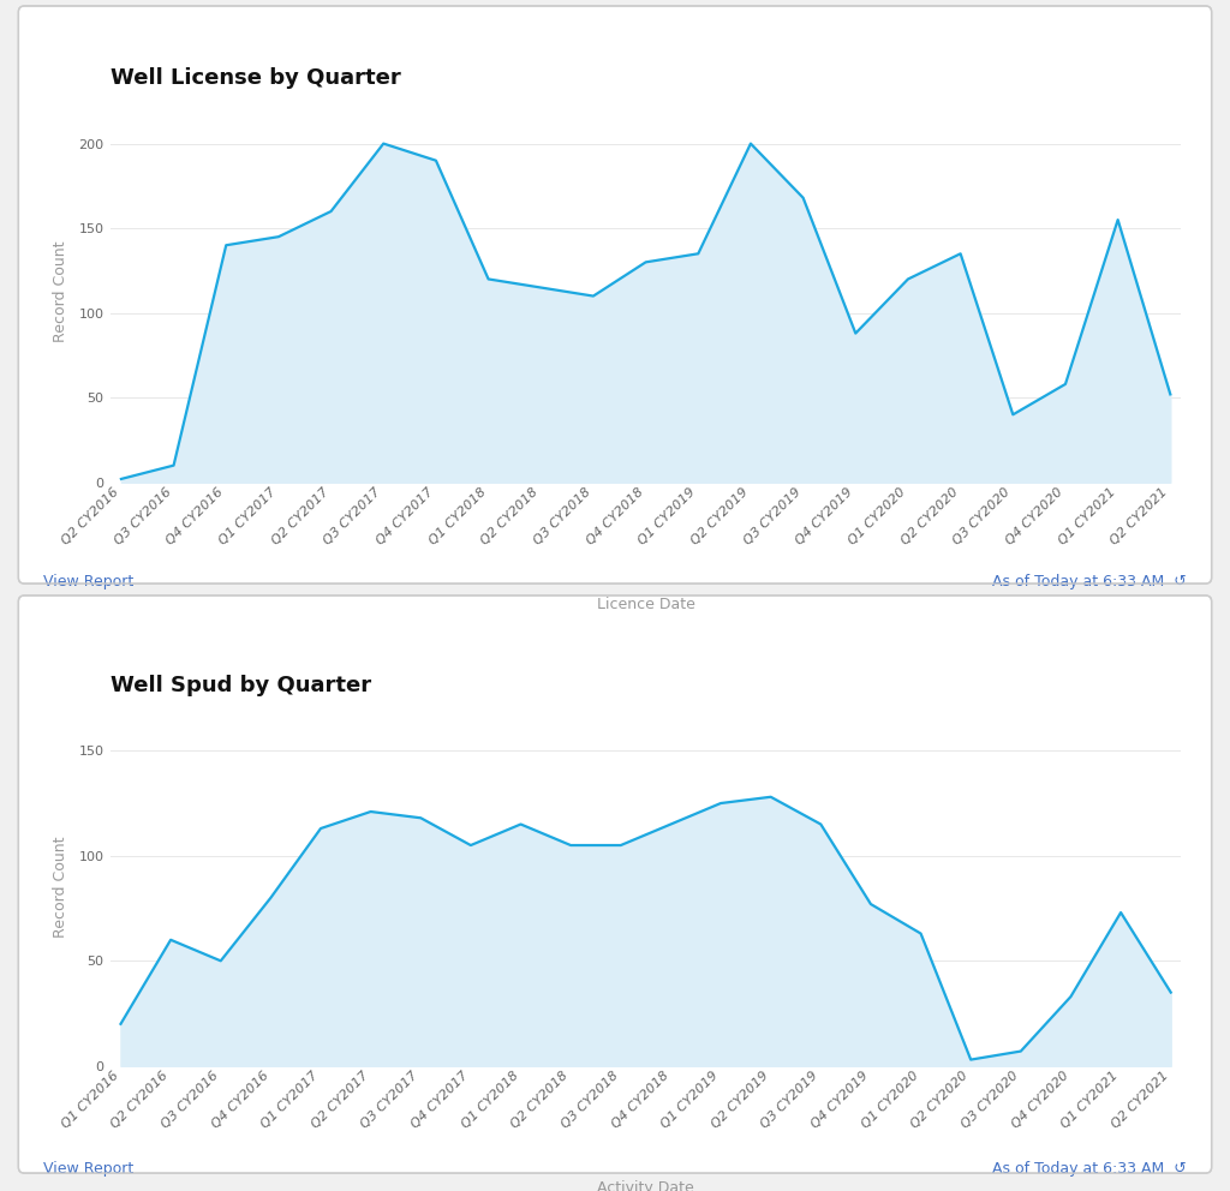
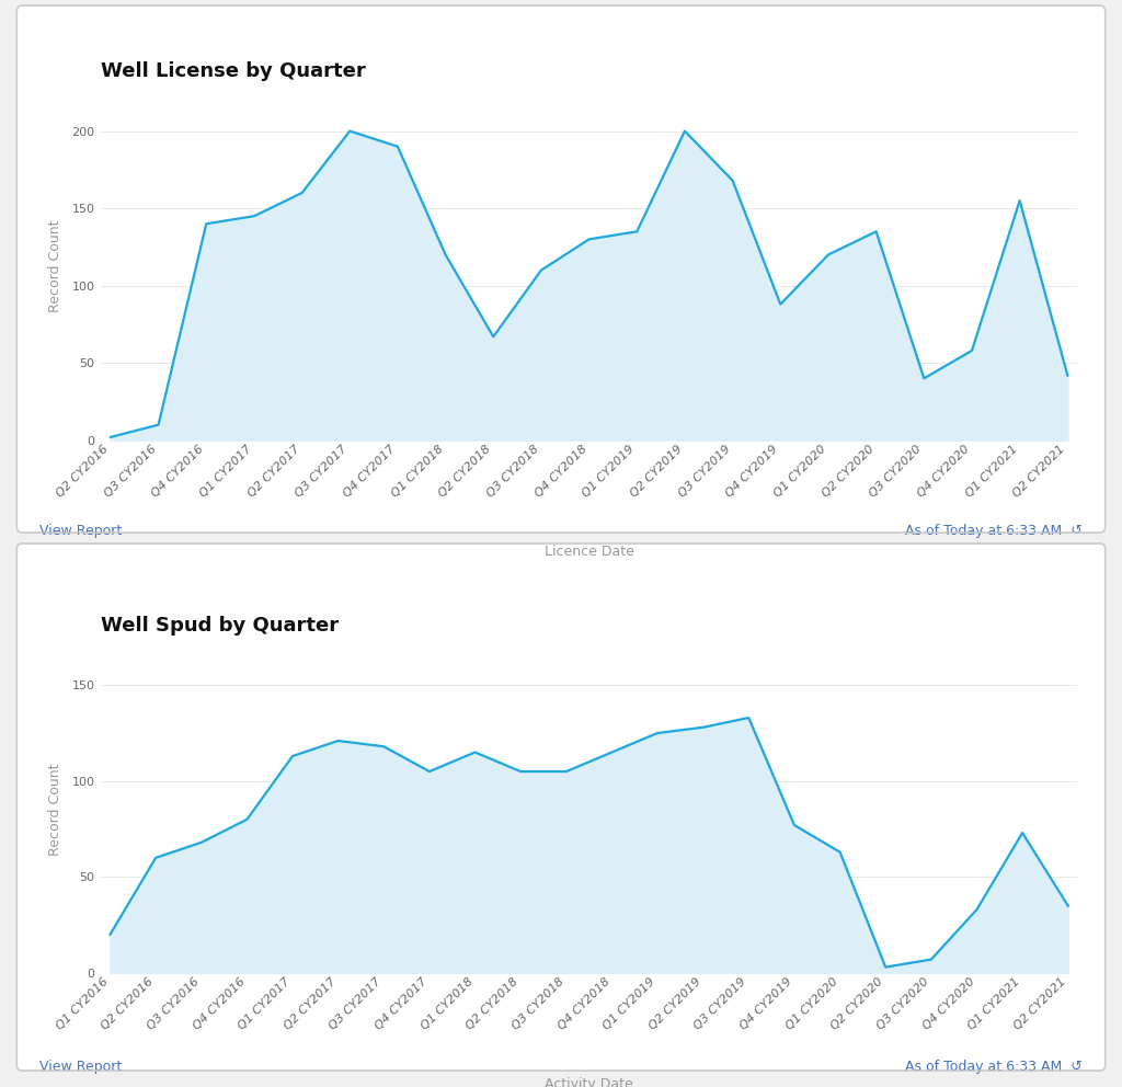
Well License by Quarter/Q2 CY2018: 115 -> 67
Well License by Quarter/Q2 CY2021: 52 -> 42
Well Spud by Quarter/Q3 CY2016: 50 -> 68
Well Spud by Quarter/Q3 CY2019: 115 -> 133
